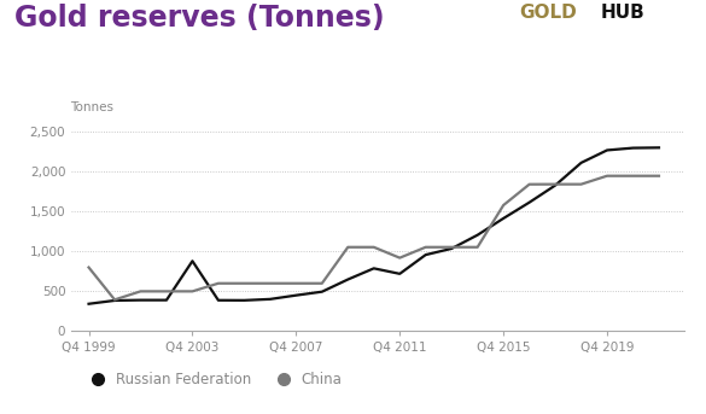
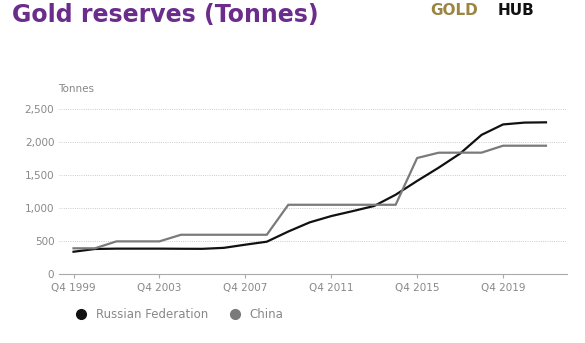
China/Q4 1999: 800 -> 400
Russian Federation/Q4 2003: 880 -> 390
Russian Federation/Q4 2011: 720 -> 880
China/Q4 2011: 920 -> 1,050
China/Q4 2015: 1,580 -> 1,760
